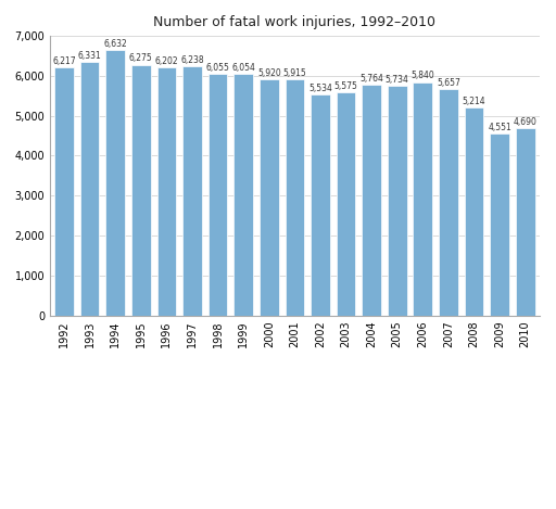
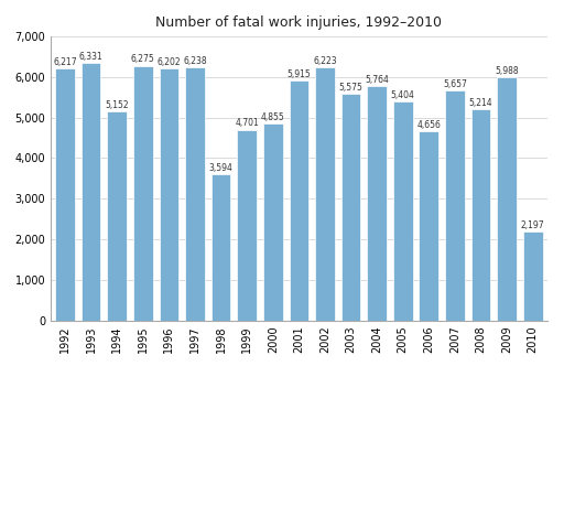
1994: 6,632 -> 5,152
1998: 6,055 -> 3,594
1999: 6,054 -> 4,701
2000: 5,920 -> 4,855
2002: 5,534 -> 6,223
2005: 5,734 -> 5,404
2006: 5,840 -> 4,656
2009: 4,551 -> 5,988
2010: 4,690 -> 2,197
